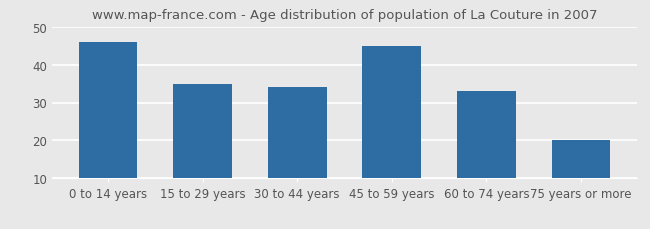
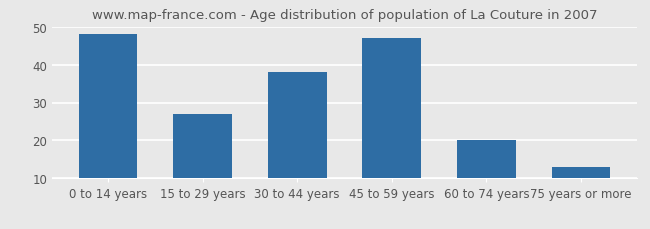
0 to 14 years: 46 -> 48
15 to 29 years: 35 -> 27
30 to 44 years: 34 -> 38
45 to 59 years: 45 -> 47
60 to 74 years: 33 -> 20
75 years or more: 20 -> 13
